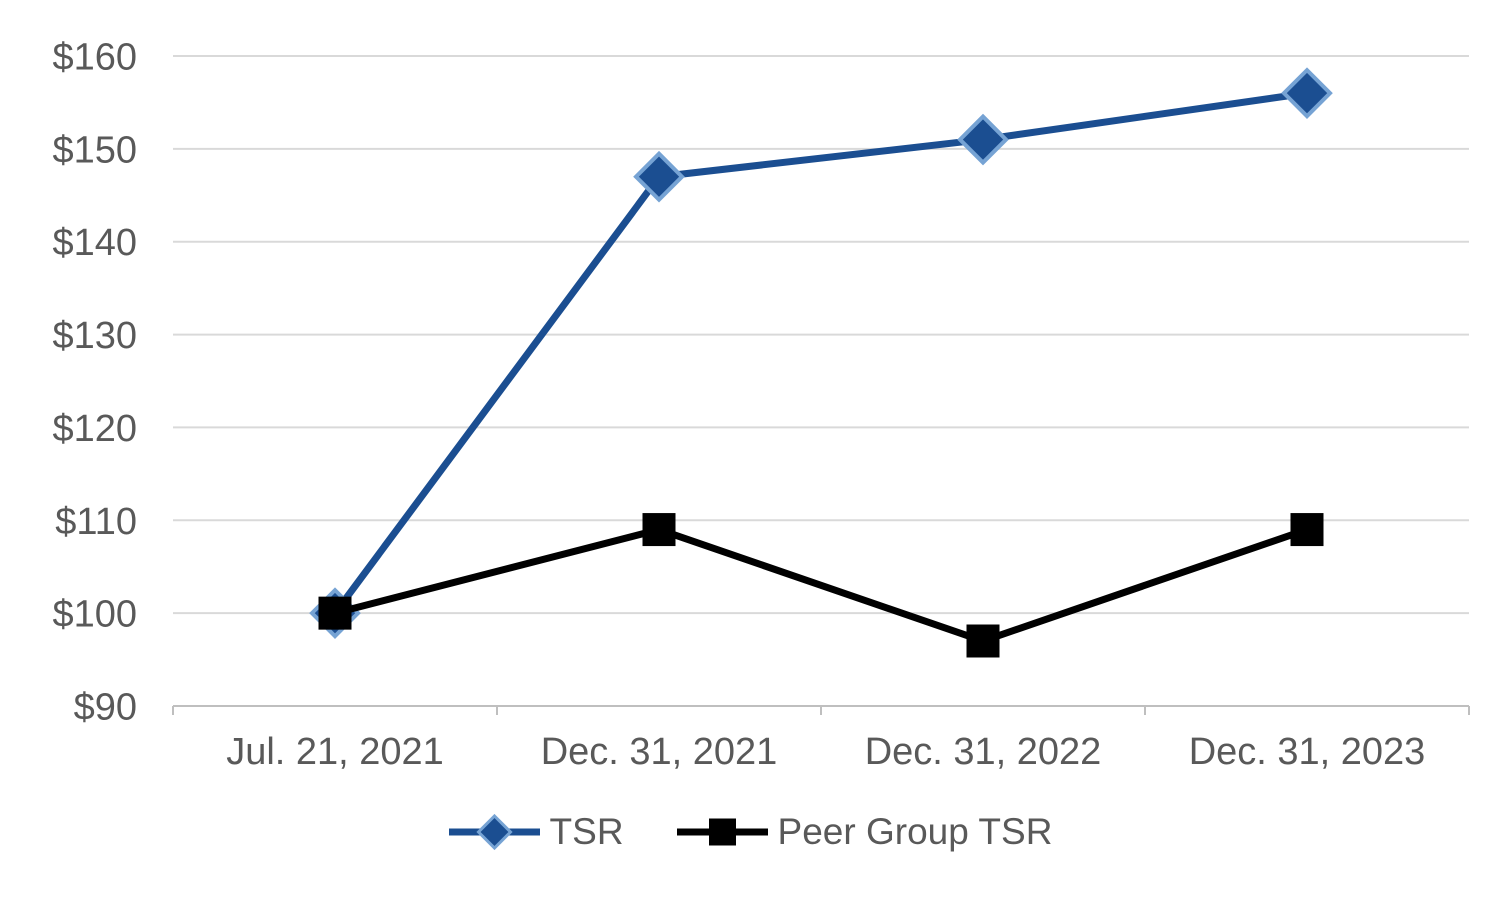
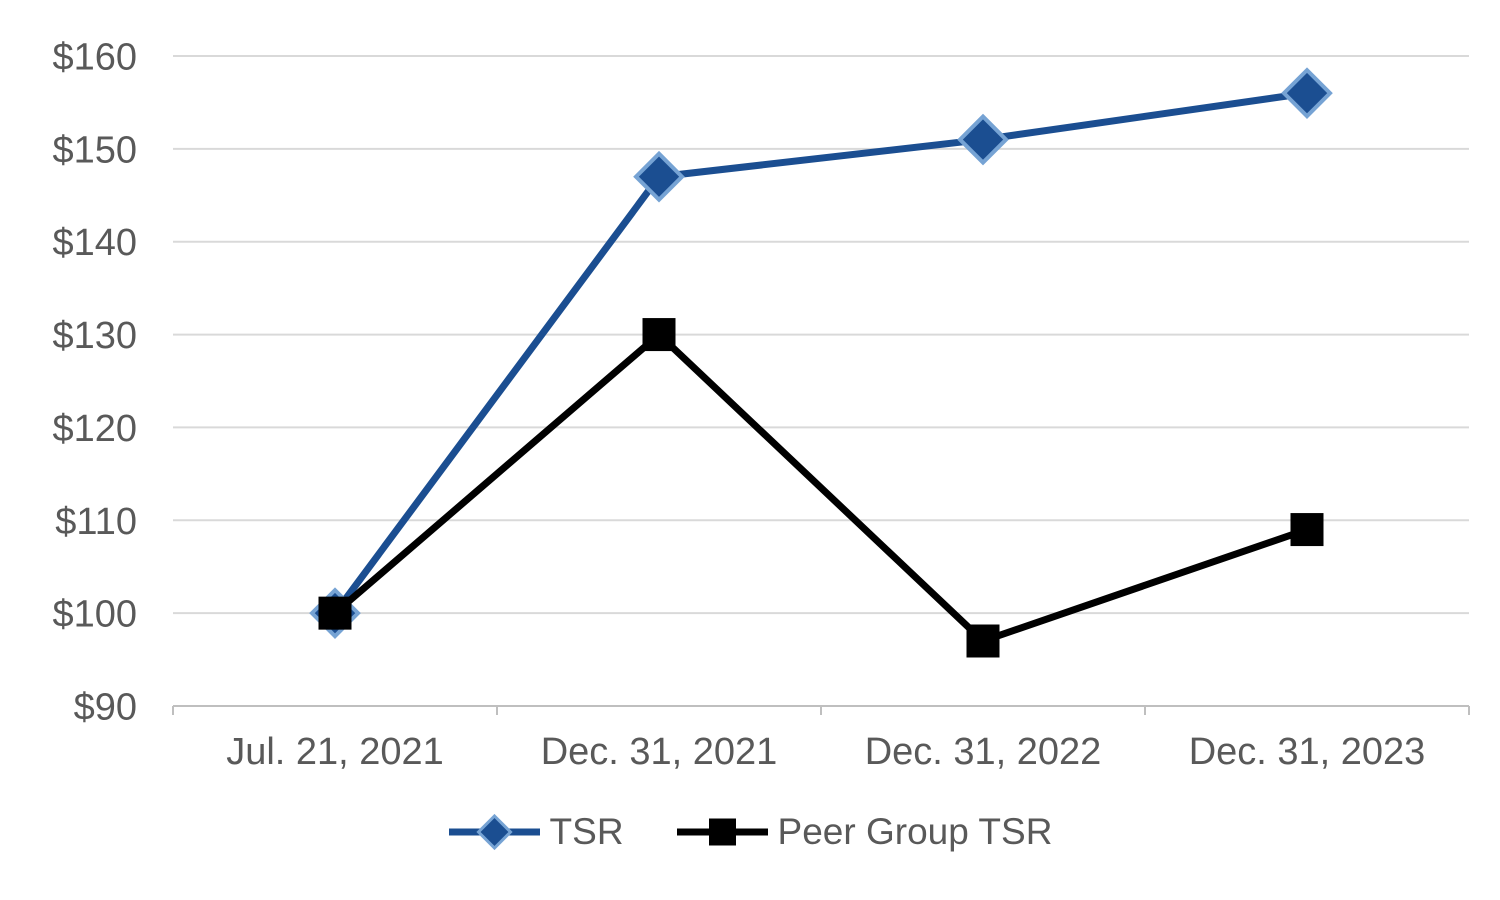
Peer Group TSR/Dec. 31, 2021: $109 -> $130
